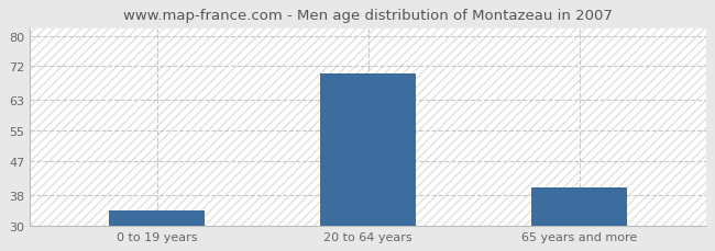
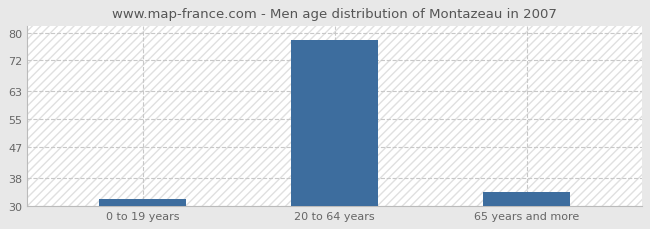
0 to 19 years: 34 -> 32
20 to 64 years: 70 -> 78
65 years and more: 40 -> 34
